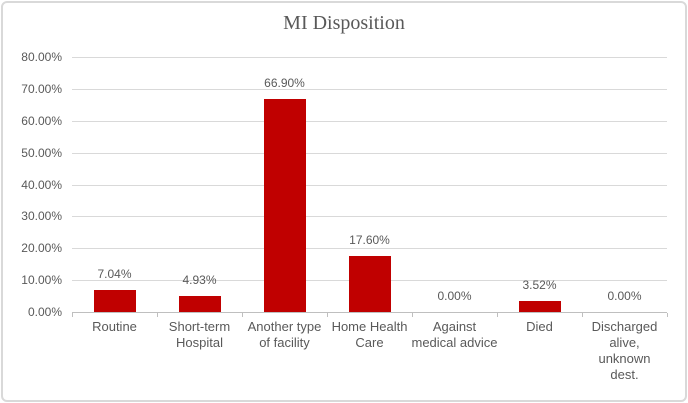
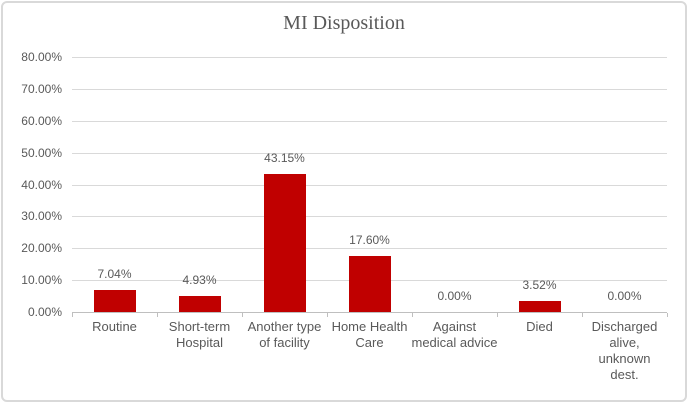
Another type of facility: 66.90% -> 43.15%
